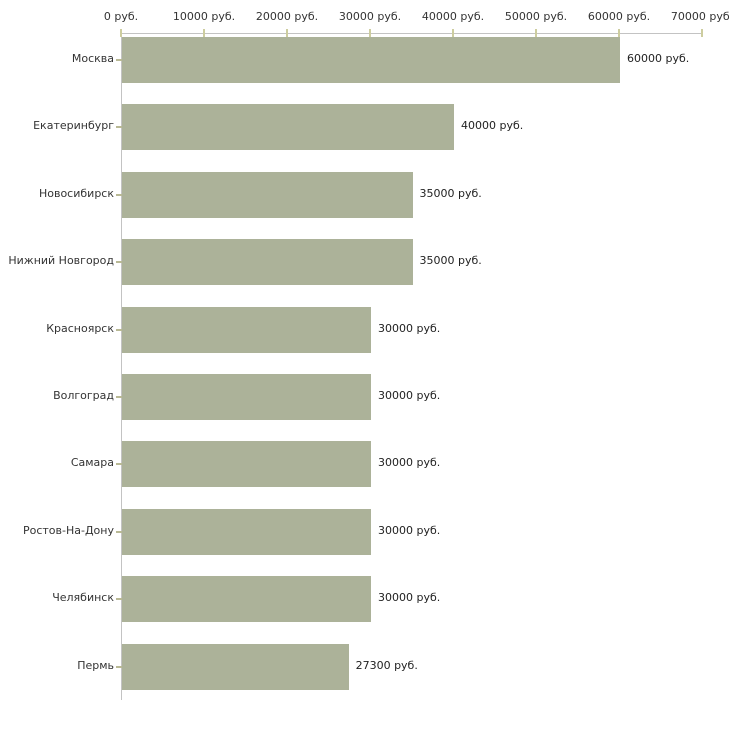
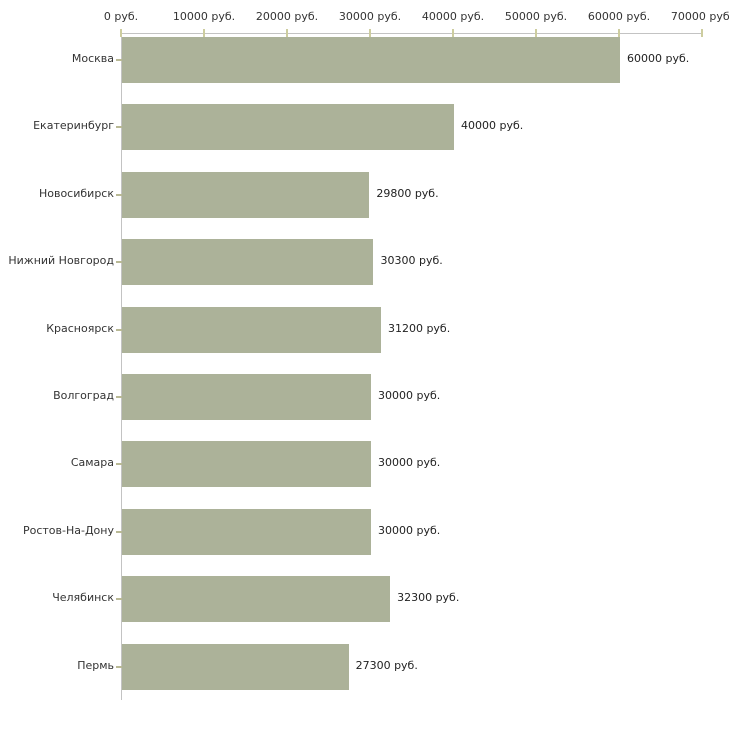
Новосибирск: 35000 -> 29800
Нижний Новгород: 35000 -> 30300
Красноярск: 30000 -> 31200
Челябинск: 30000 -> 32300
